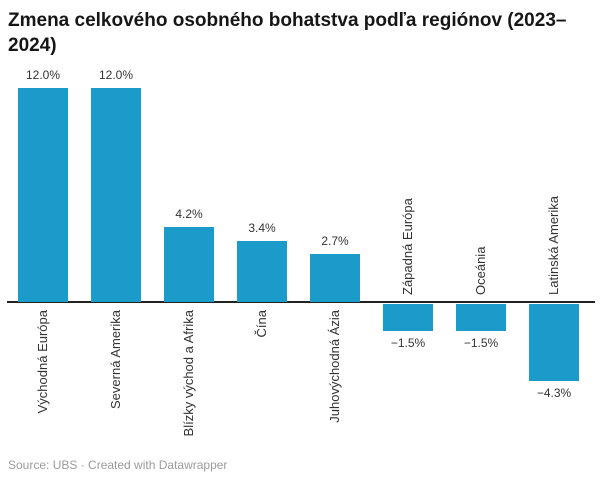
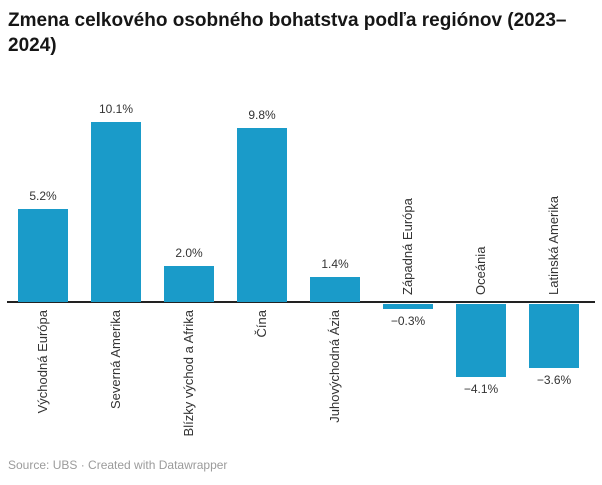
Východná Európa: 12.0% -> 5.2%
Severná Amerika: 12.0% -> 10.1%
Blízky východ a Afrika: 4.2% -> 2.0%
Čína: 3.4% -> 9.8%
Juhovýchodná Ázia: 2.7% -> 1.4%
Západná Európa: −1.5% -> −0.3%
Oceánia: −1.5% -> −4.1%
Latinská Amerika: −4.3% -> −3.6%
